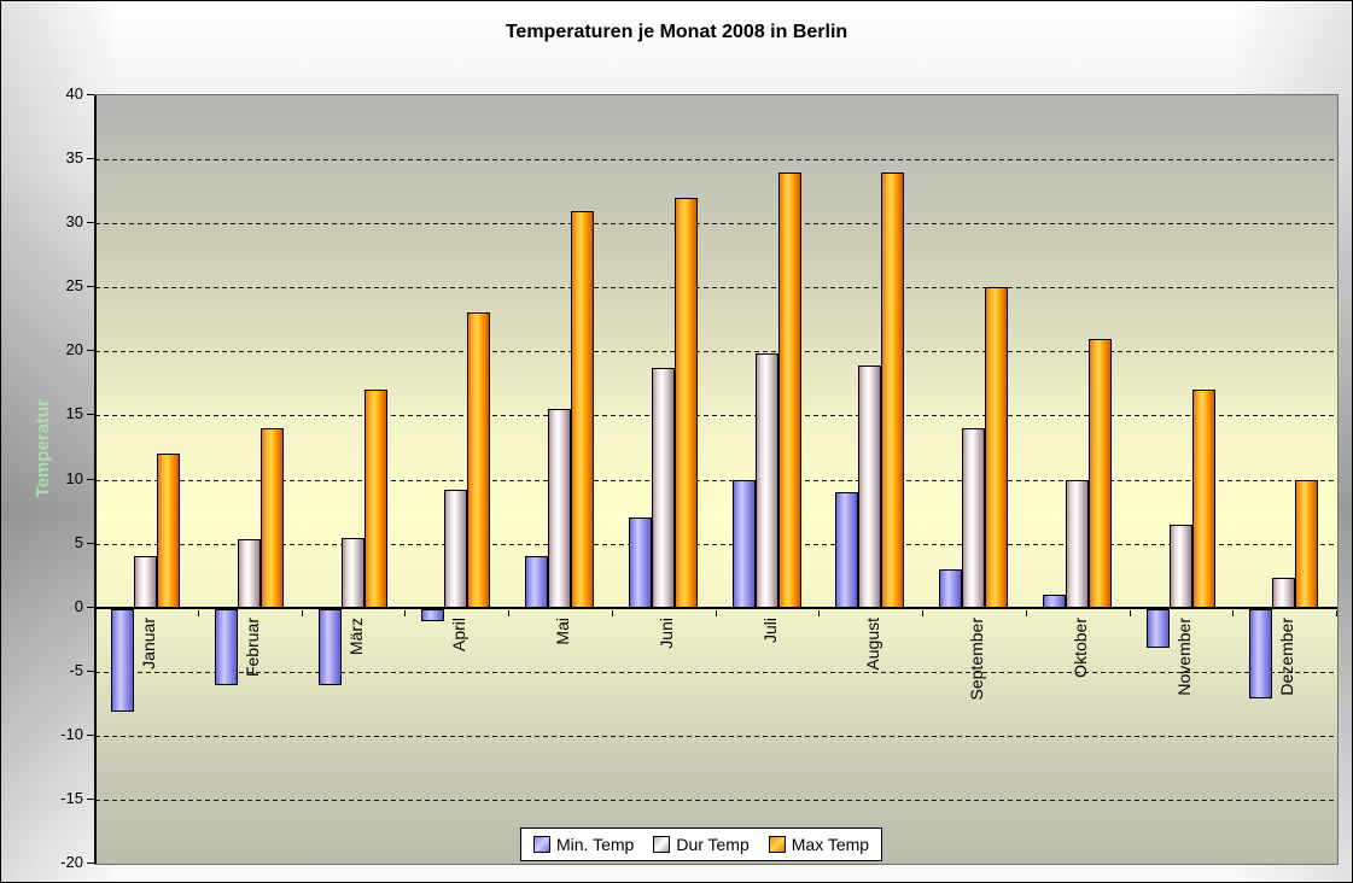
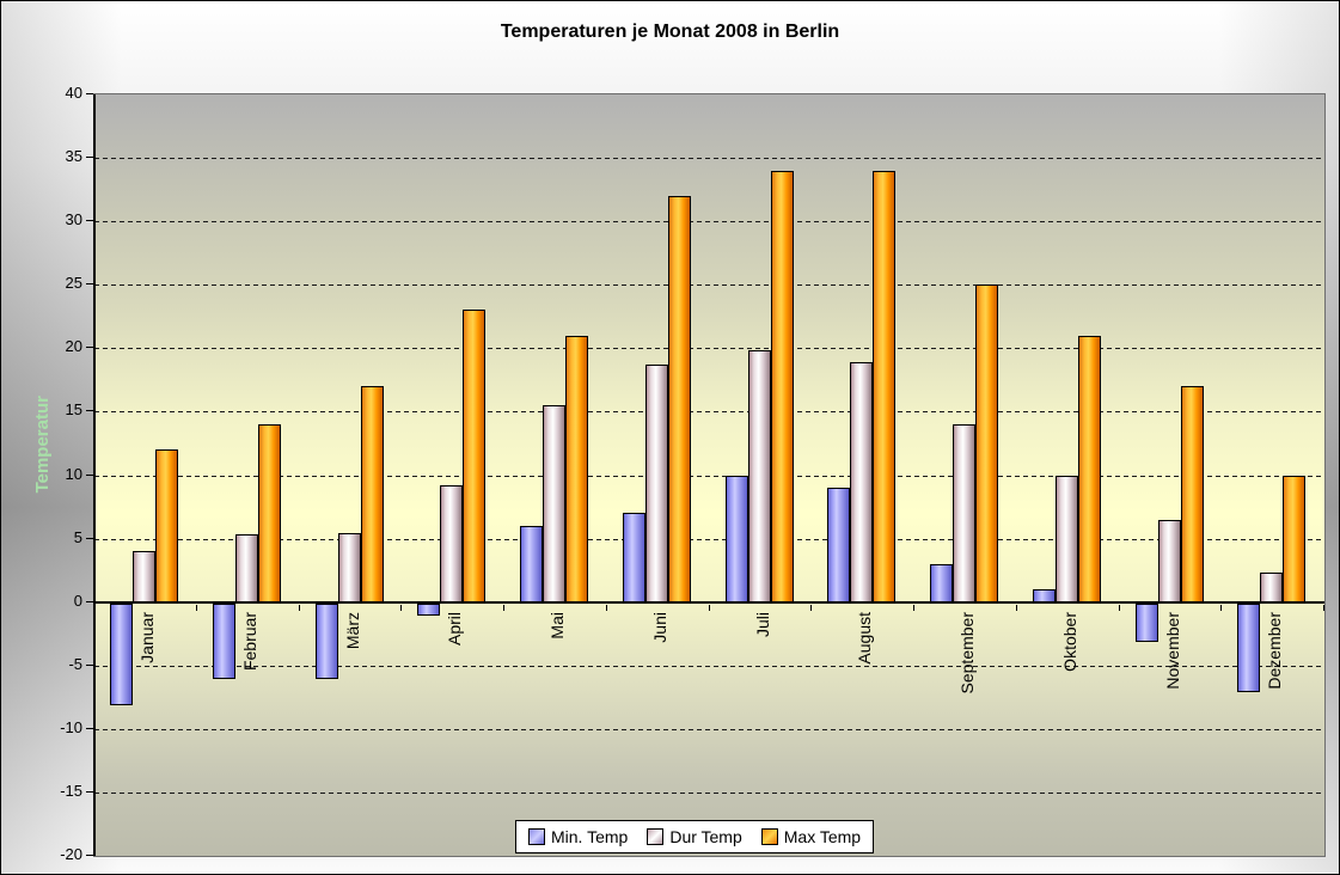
Min. Temp/Mai: 4 -> 6
Max Temp/Mai: 31 -> 21
